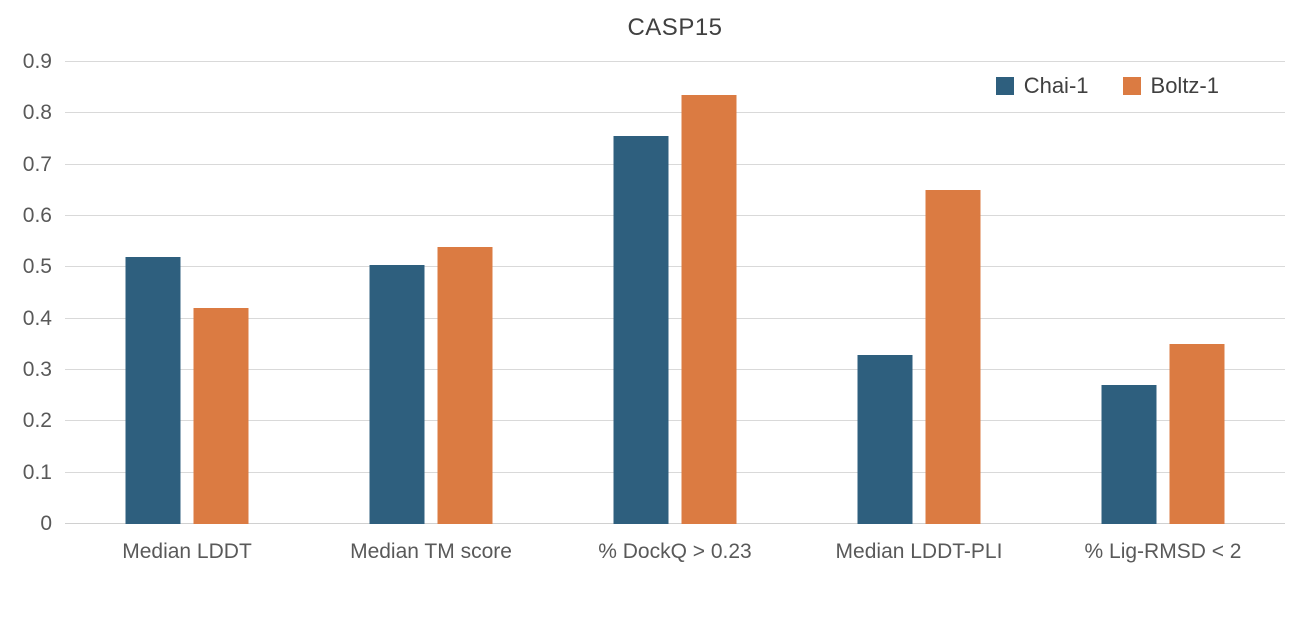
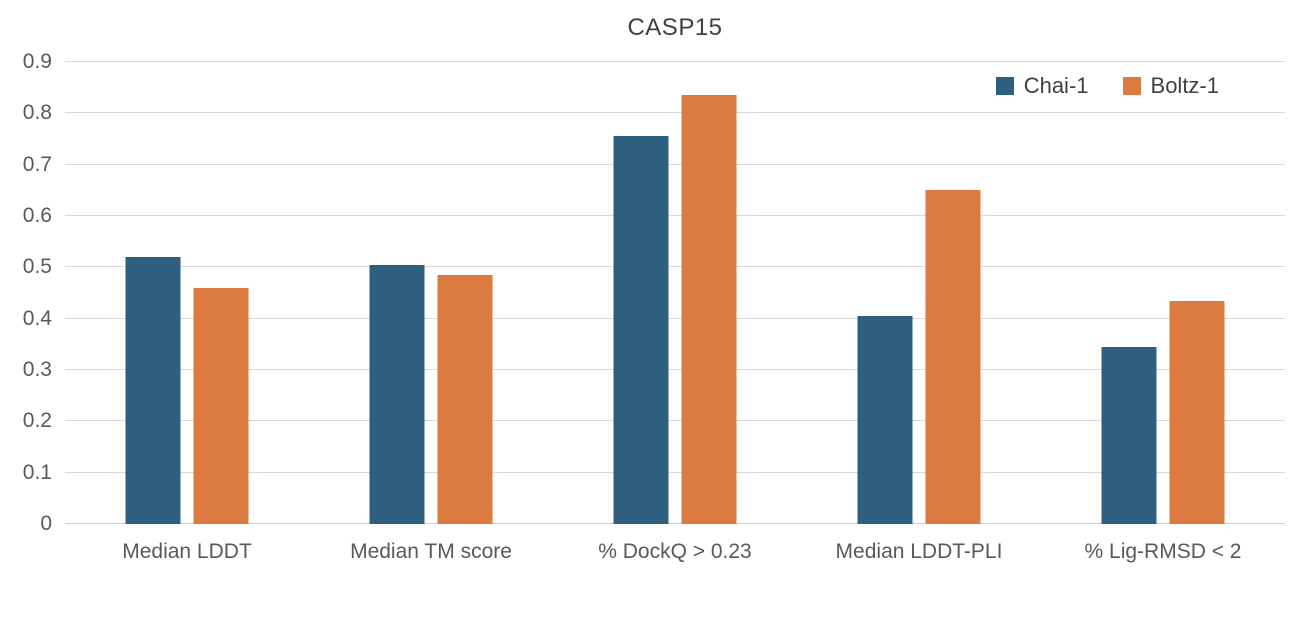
Boltz-1/Median LDDT: 0.42 -> 0.46
Boltz-1/Median TM score: 0.54 -> 0.48
Chai-1/Median LDDT-PLI: 0.33 -> 0.41
Chai-1/% Lig-RMSD < 2: 0.27 -> 0.34
Boltz-1/% Lig-RMSD < 2: 0.35 -> 0.43
